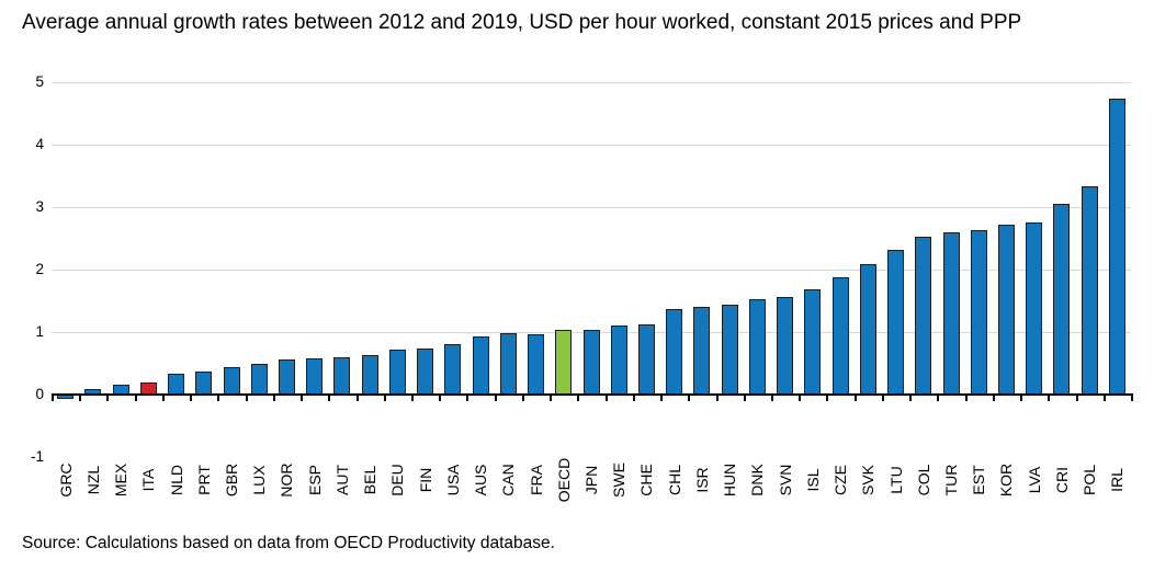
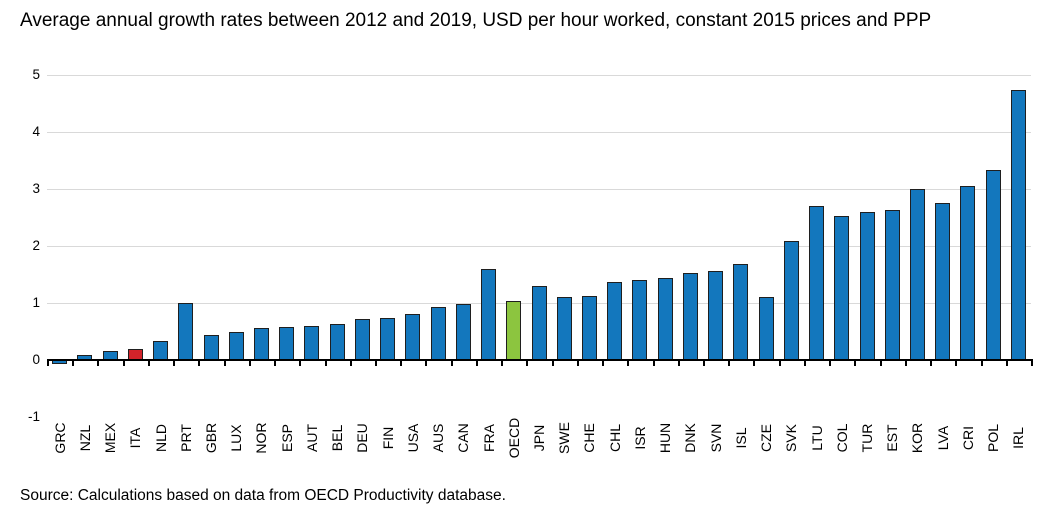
PRT: 0.4 -> 1.0
FRA: 1.0 -> 1.6
JPN: 1.0 -> 1.3
CZE: 1.9 -> 1.1
LTU: 2.3 -> 2.7
KOR: 2.7 -> 3.0
